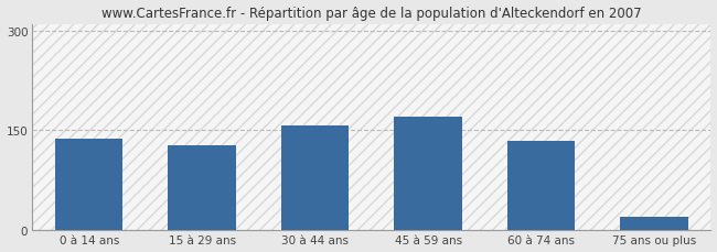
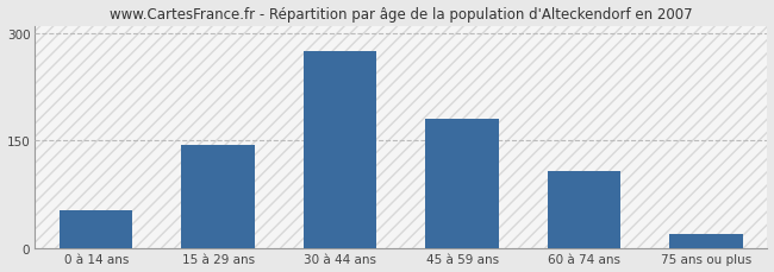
0 à 14 ans: 138 -> 54
15 à 29 ans: 128 -> 144
30 à 44 ans: 157 -> 274
45 à 59 ans: 170 -> 180
60 à 74 ans: 135 -> 108
